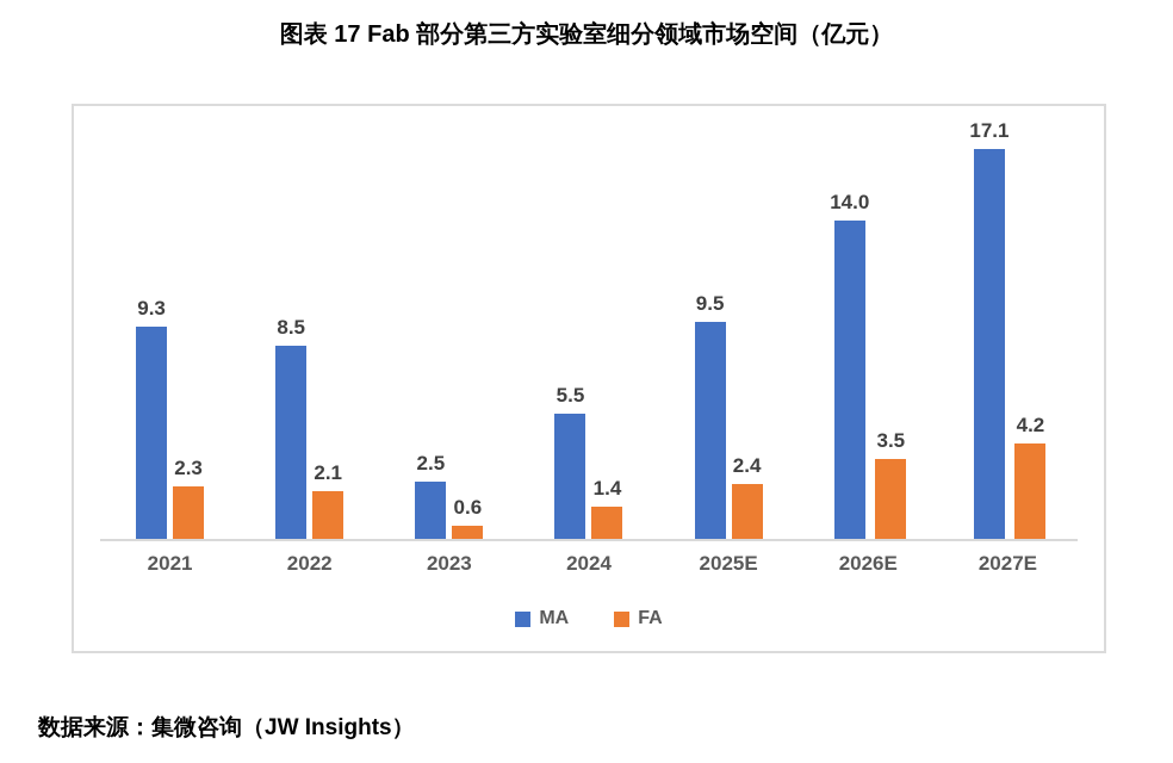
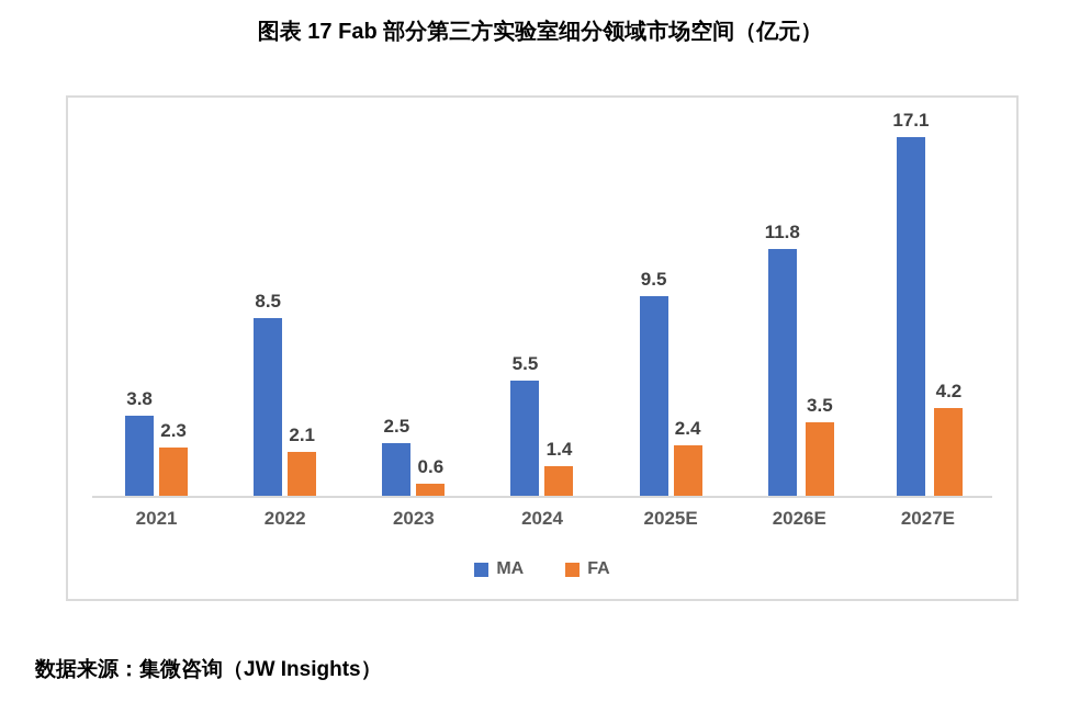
MA/2021: 9.3 -> 3.8
MA/2026E: 14.0 -> 11.8
